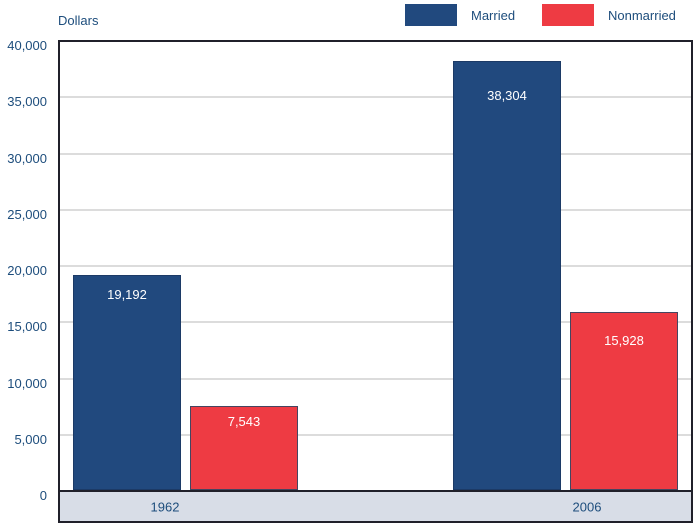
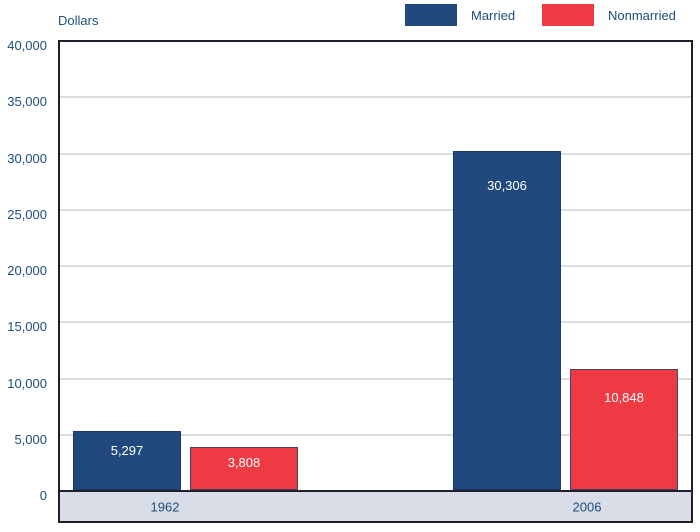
Married/1962: 19,192 -> 5,297
Nonmarried/1962: 7,543 -> 3,808
Married/2006: 38,304 -> 30,306
Nonmarried/2006: 15,928 -> 10,848
